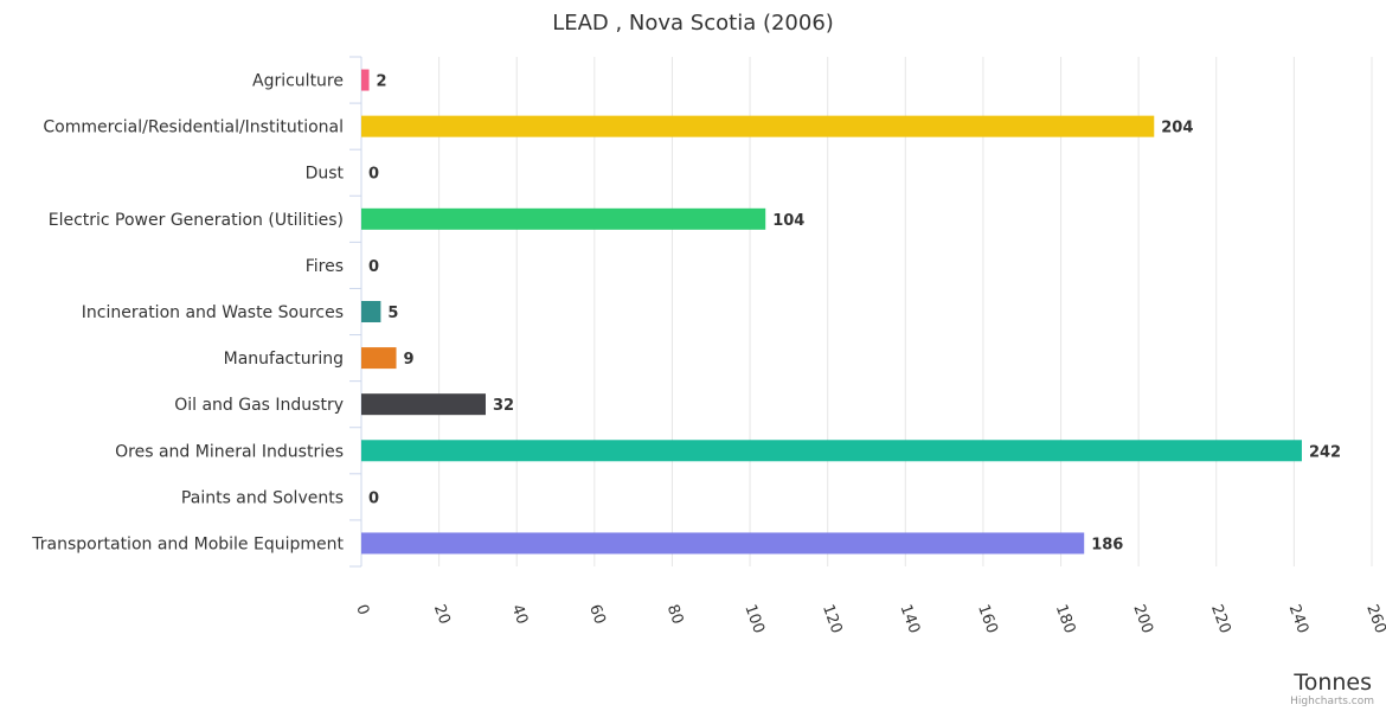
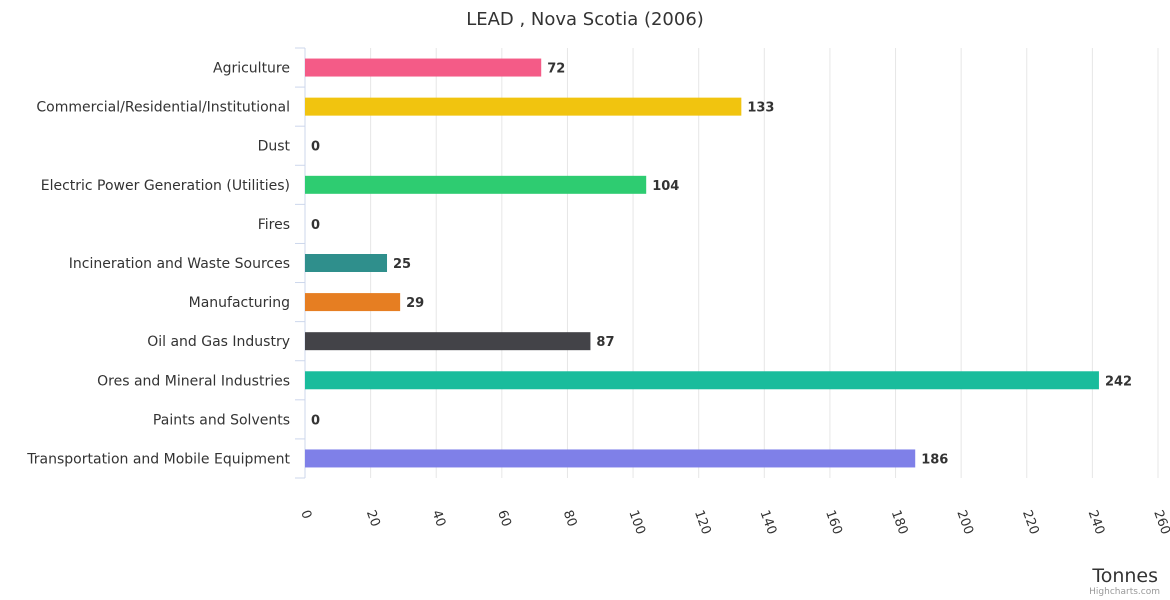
Agriculture: 2 -> 72
Commercial/Residential/Institutional: 204 -> 133
Incineration and Waste Sources: 5 -> 25
Manufacturing: 9 -> 29
Oil and Gas Industry: 32 -> 87
